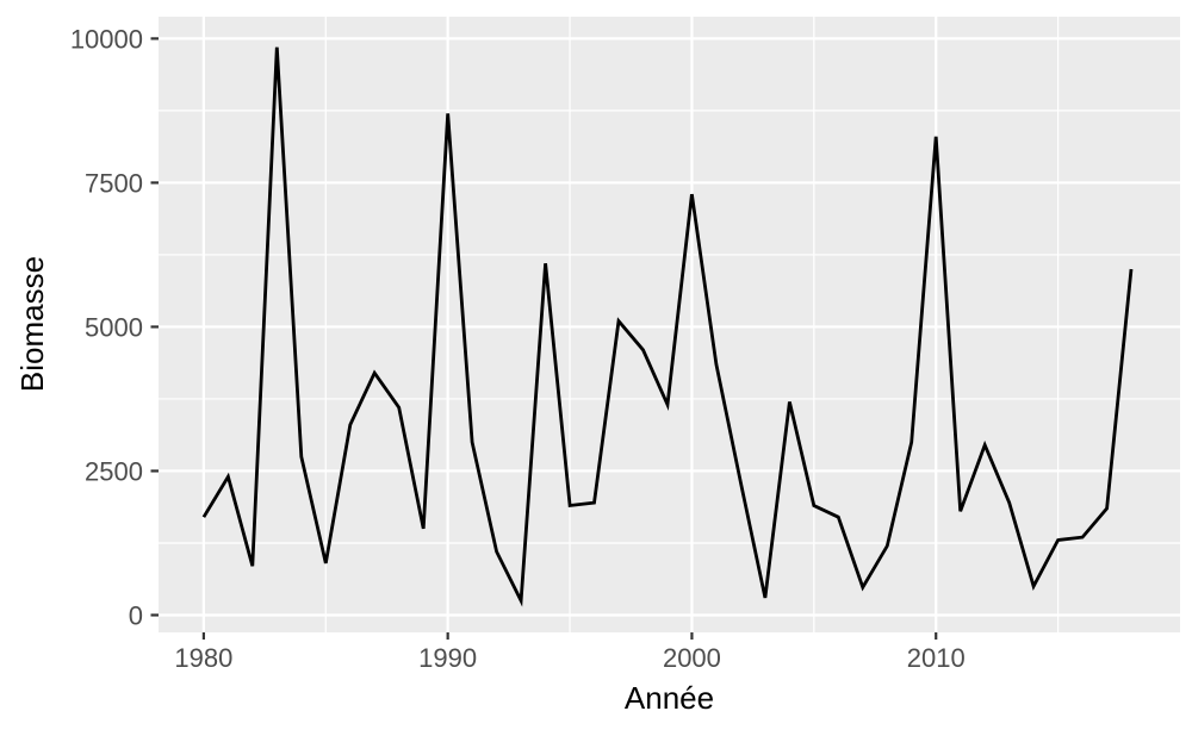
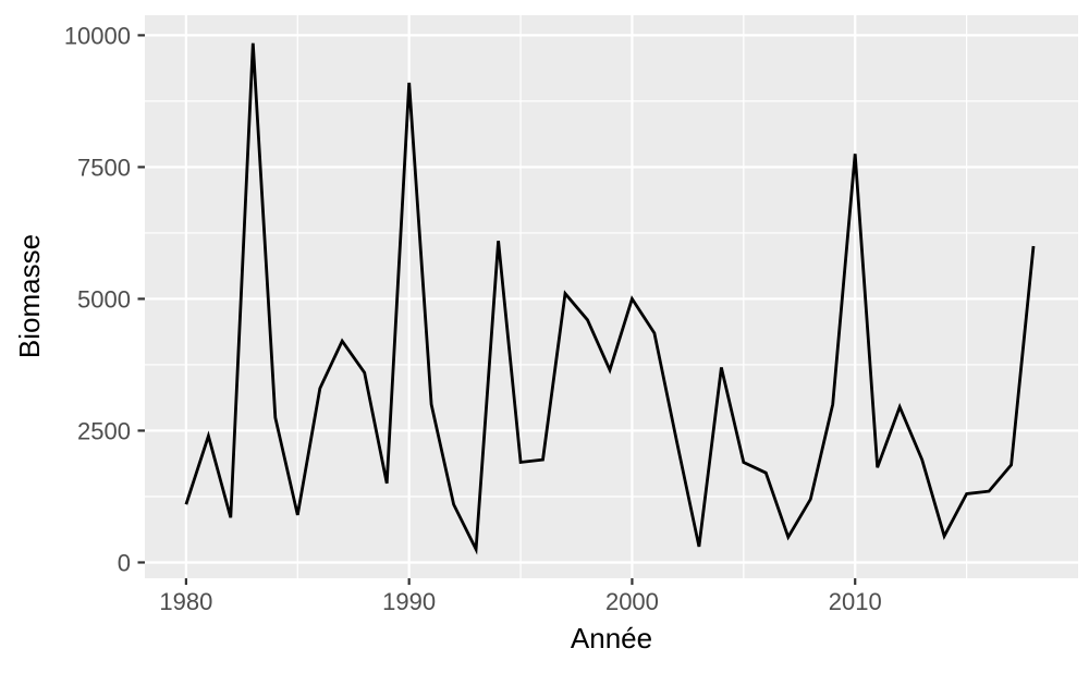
1980: 1700 -> 1100
1990: 8700 -> 9100
2000: 7300 -> 5000
2010: 8300 -> 7800
